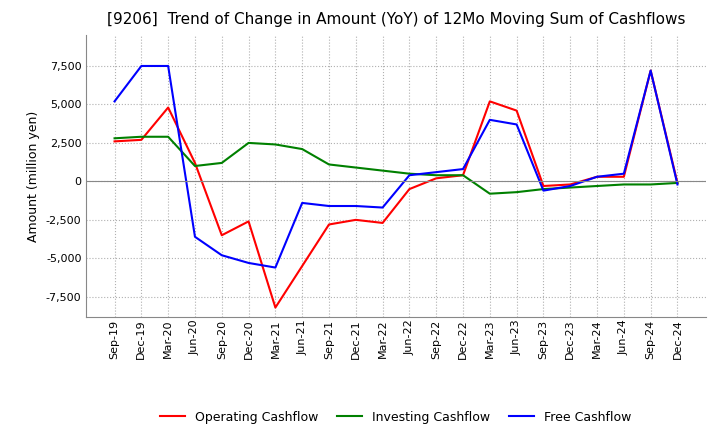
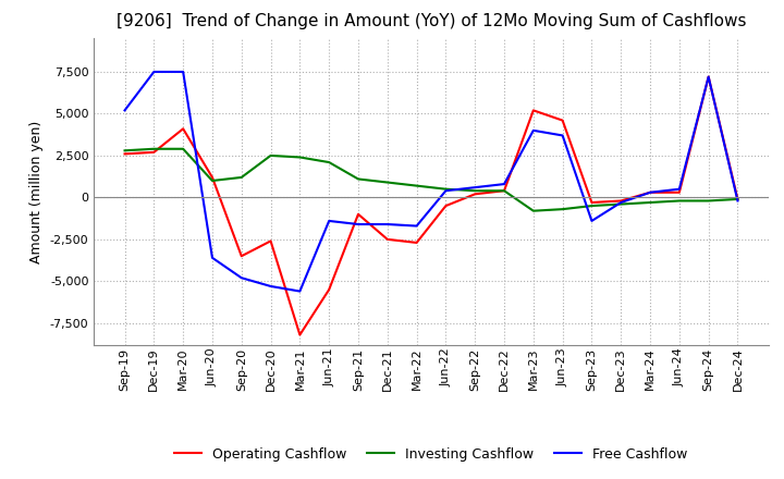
Operating Cashflow/Mar-20: 4,800 -> 4,100
Operating Cashflow/Sep-21: -2,800 -> -1,000
Free Cashflow/Sep-23: -600 -> -1,400
